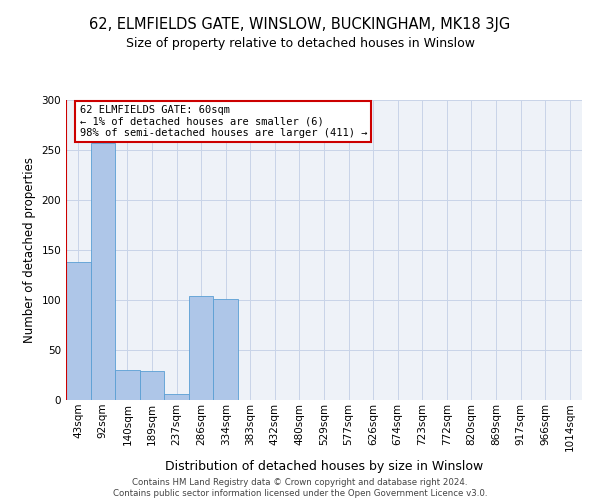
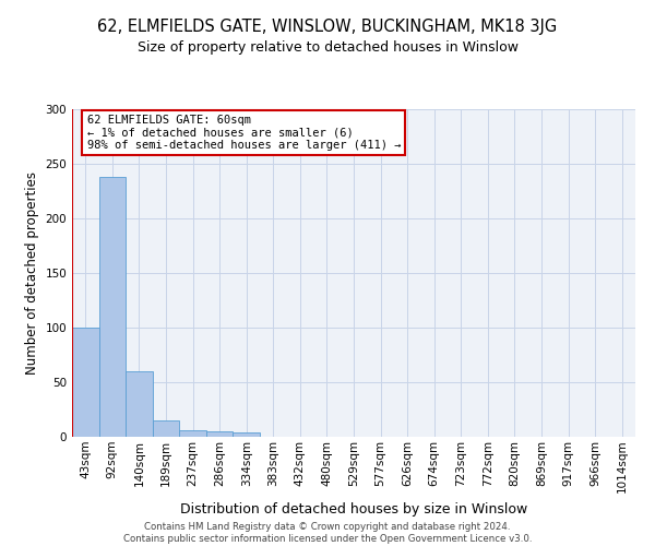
43sqm: 138 -> 100
92sqm: 257 -> 238
140sqm: 30 -> 60
189sqm: 29 -> 15
286sqm: 104 -> 5
334sqm: 101 -> 4
